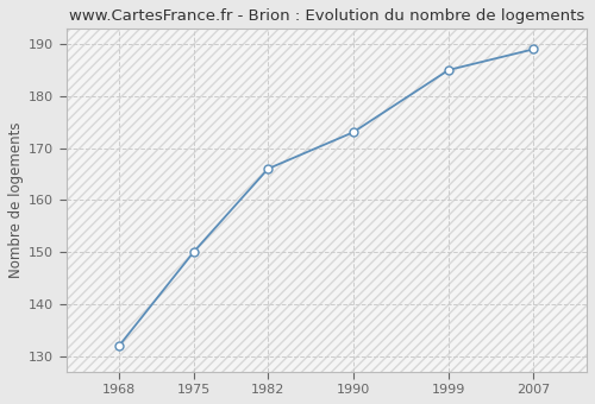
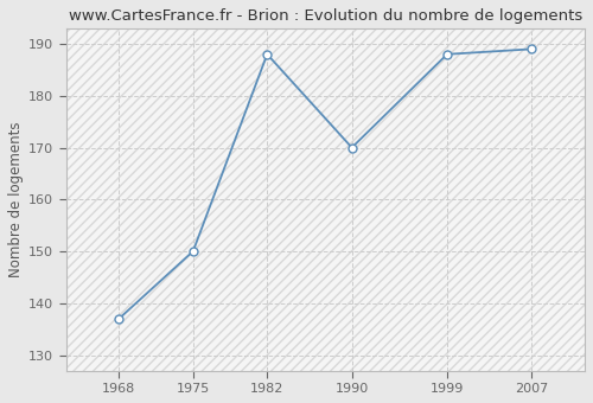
1968: 132 -> 137
1982: 166 -> 188
1990: 173 -> 170
1999: 185 -> 188
